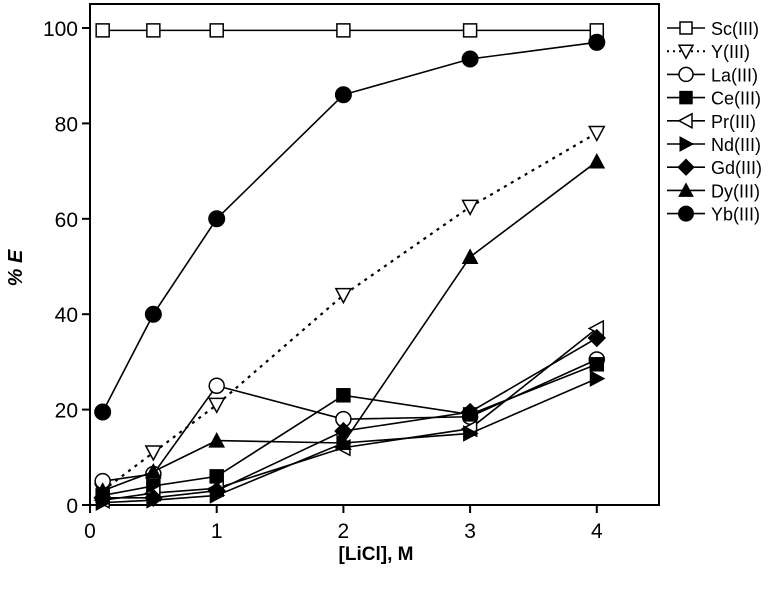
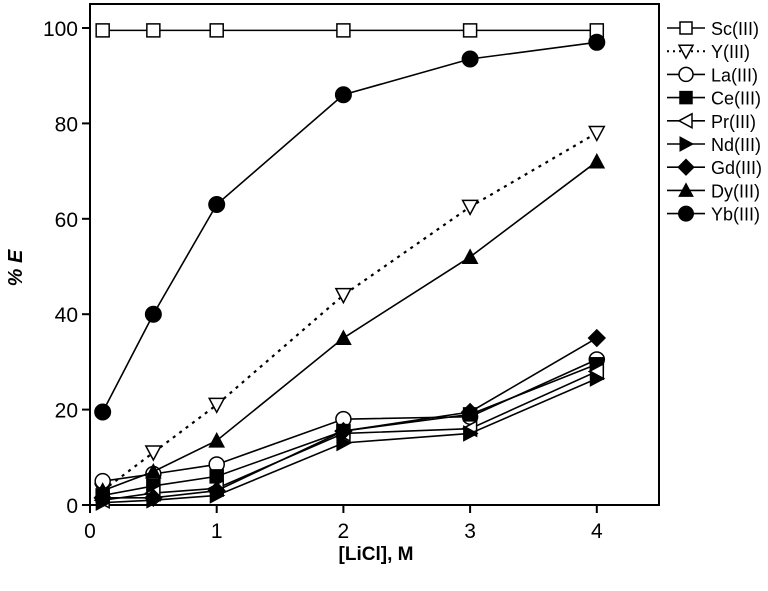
La(III)/1: 25 -> 8
Yb(III)/1: 60 -> 63
Ce(III)/2: 23 -> 16
Pr(III)/2: 12 -> 15
Dy(III)/2: 13 -> 35
Pr(III)/4: 37 -> 28
